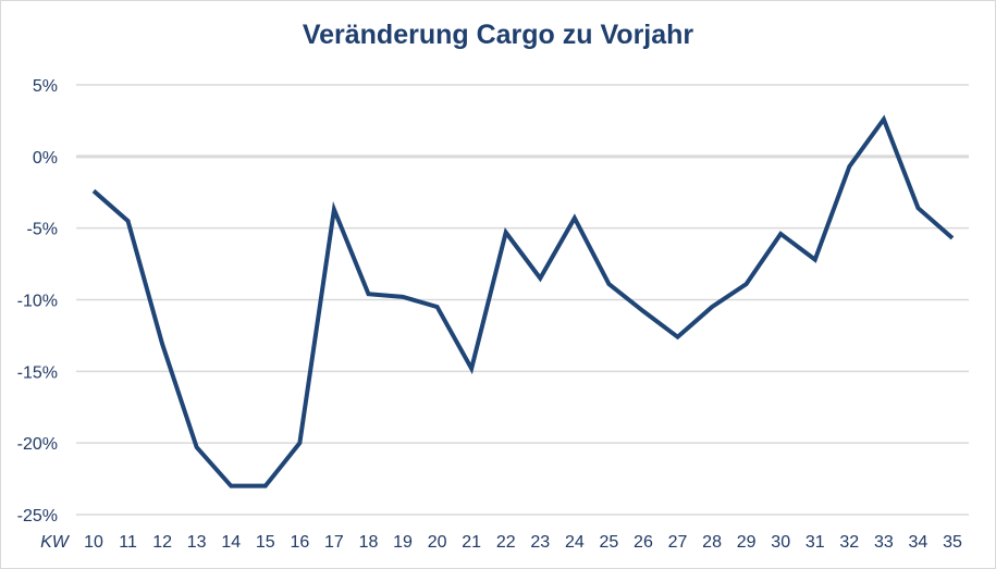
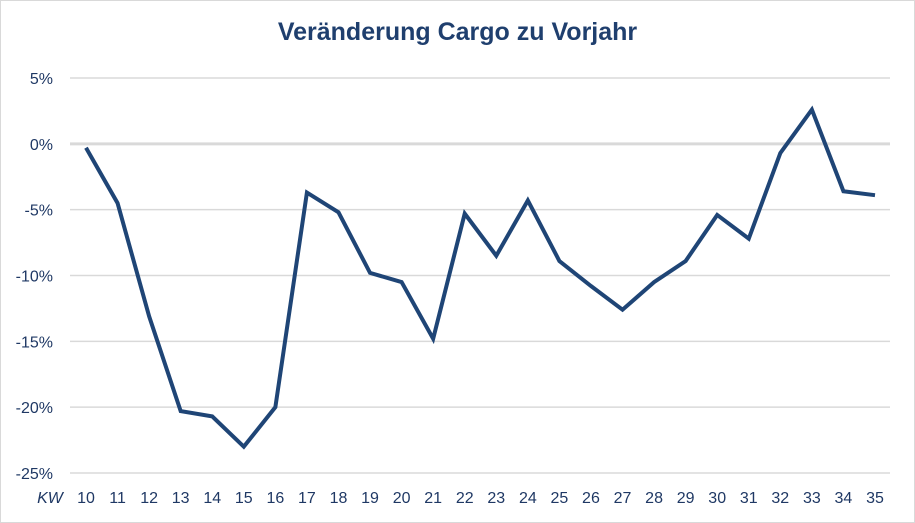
10: -2.4% -> -0.3%
14: -23.0% -> -20.7%
18: -9.6% -> -5.2%
35: -5.7% -> -3.9%
